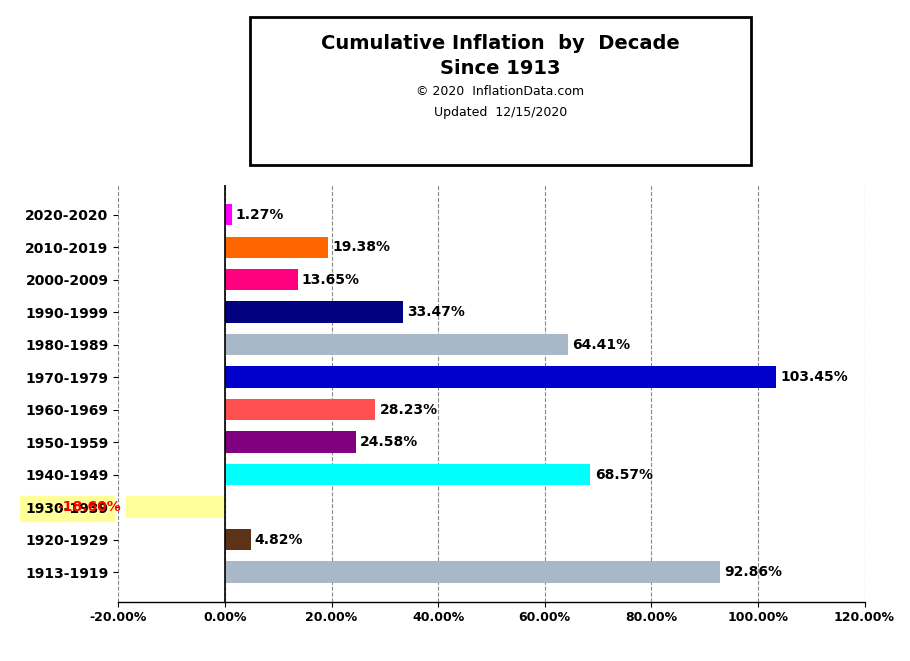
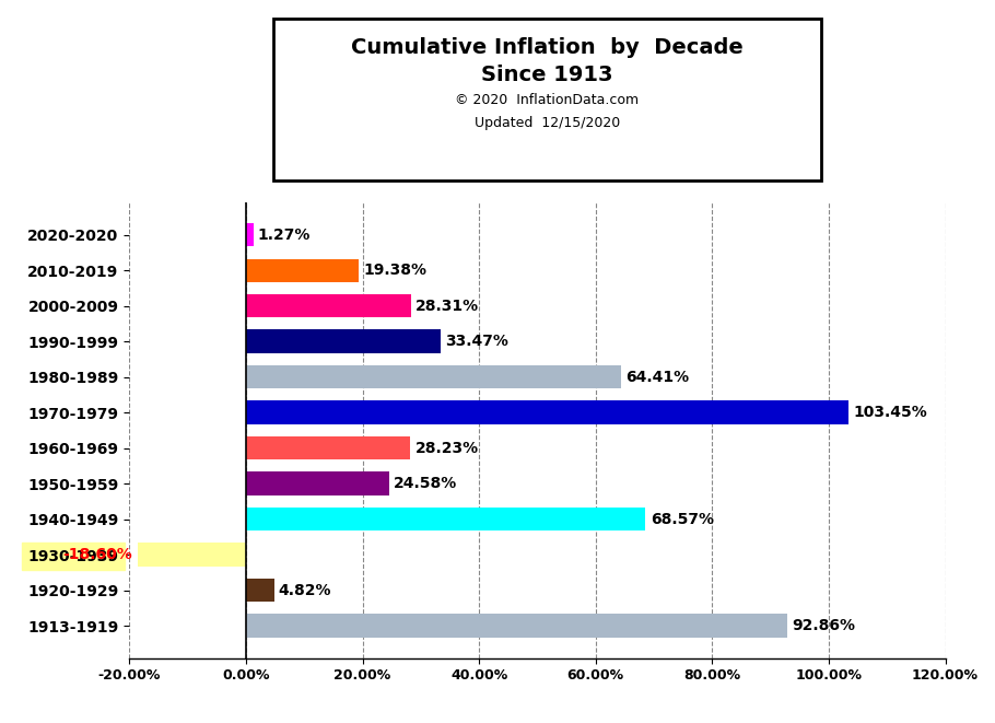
2000-2009: 13.65% -> 28.31%
